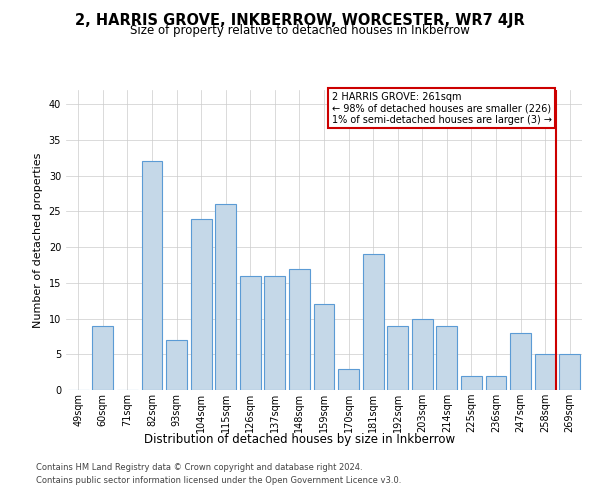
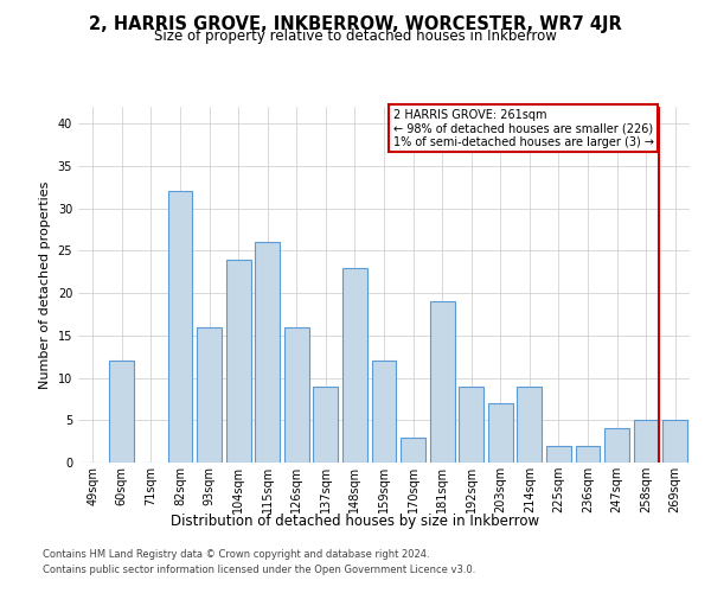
60sqm: 9 -> 12
93sqm: 7 -> 16
137sqm: 16 -> 9
148sqm: 17 -> 23
203sqm: 10 -> 7
247sqm: 8 -> 4
